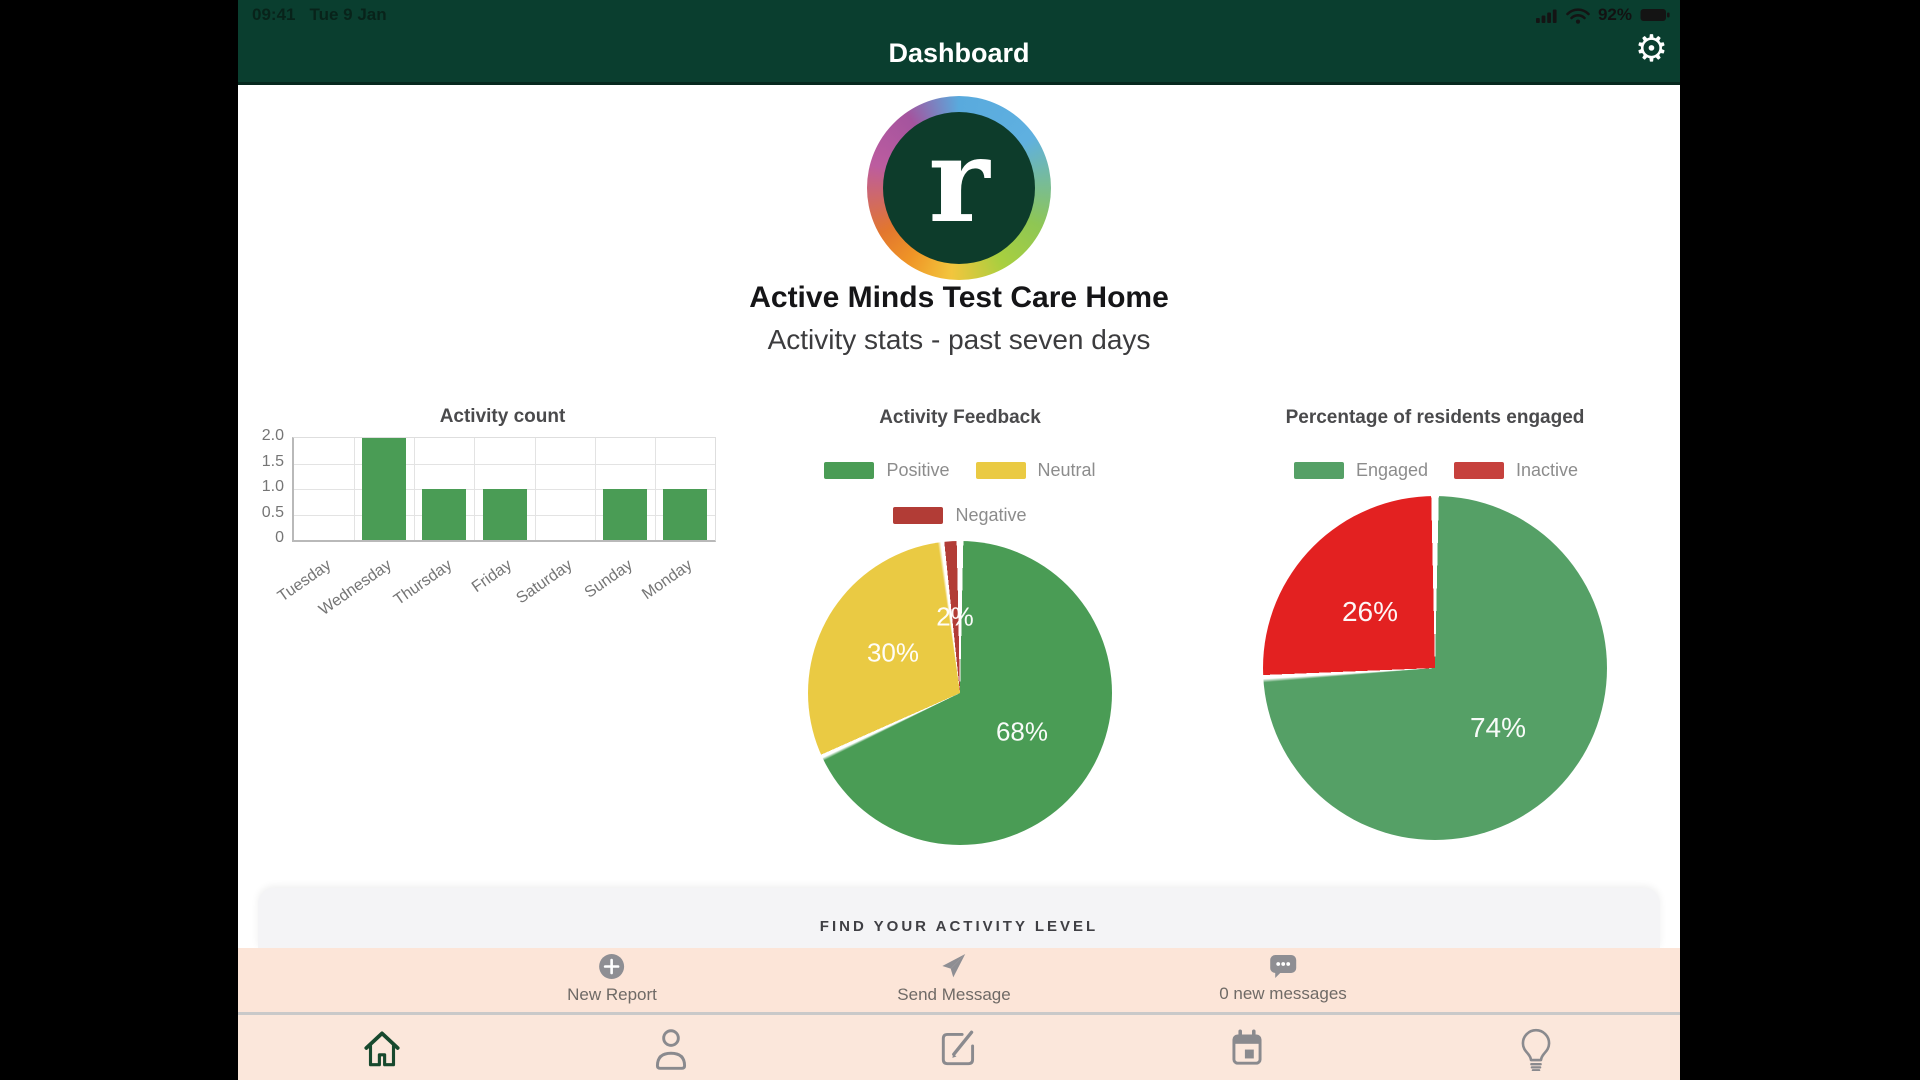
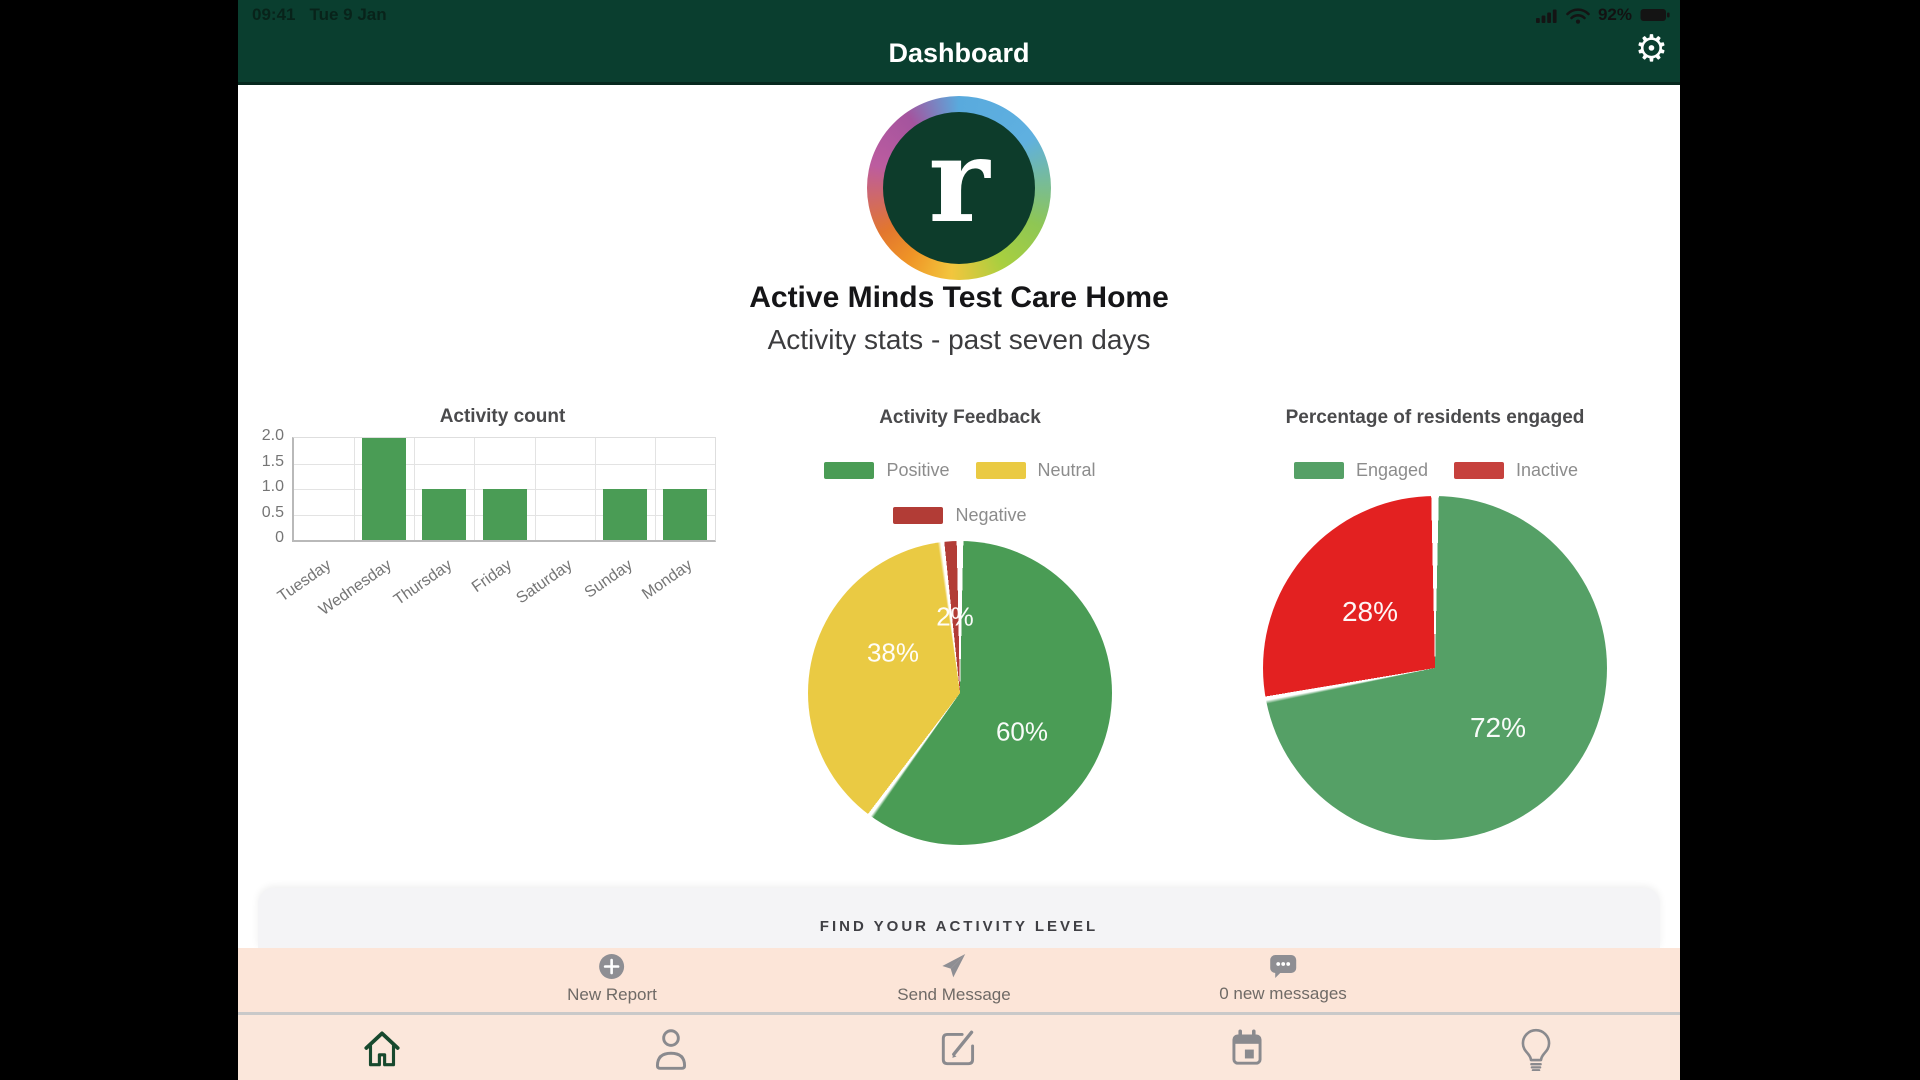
Activity Feedback/Positive: 68% -> 60%
Activity Feedback/Neutral: 30% -> 38%
Percentage of residents engaged/Engaged: 74% -> 72%
Percentage of residents engaged/Inactive: 26% -> 28%
